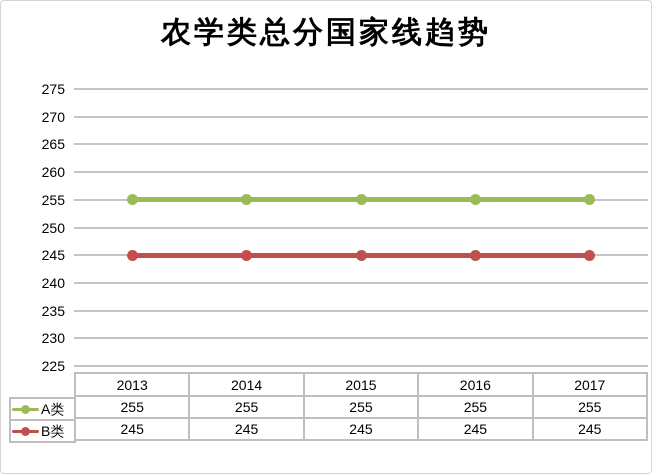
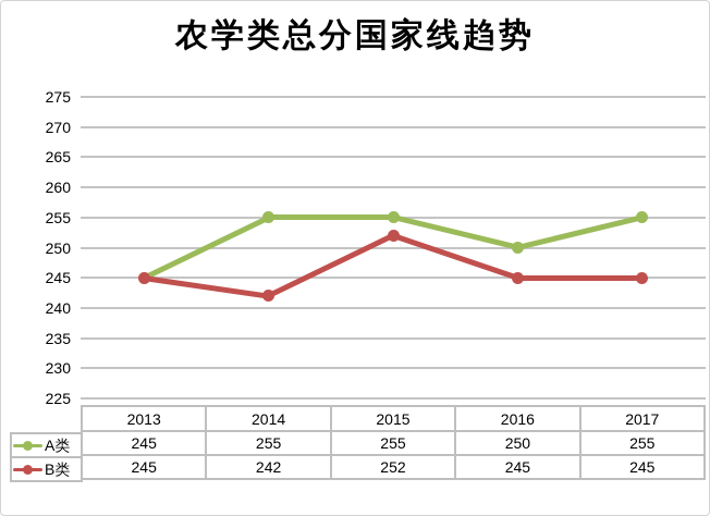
A类/2013: 255 -> 245
B类/2014: 245 -> 242
B类/2015: 245 -> 252
A类/2016: 255 -> 250
